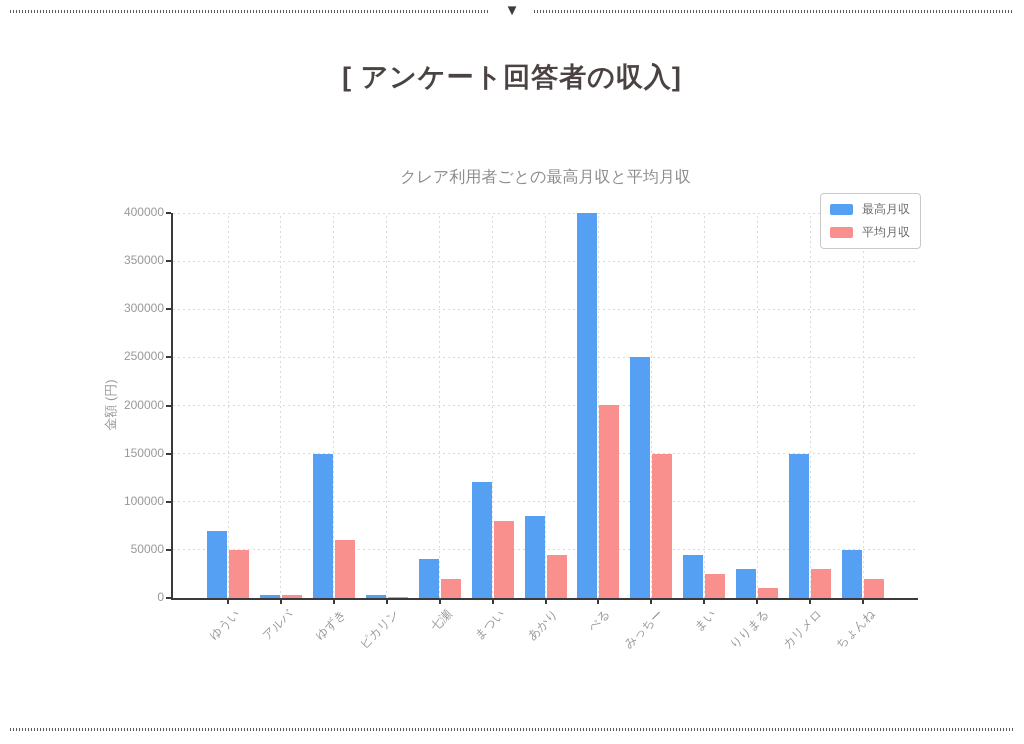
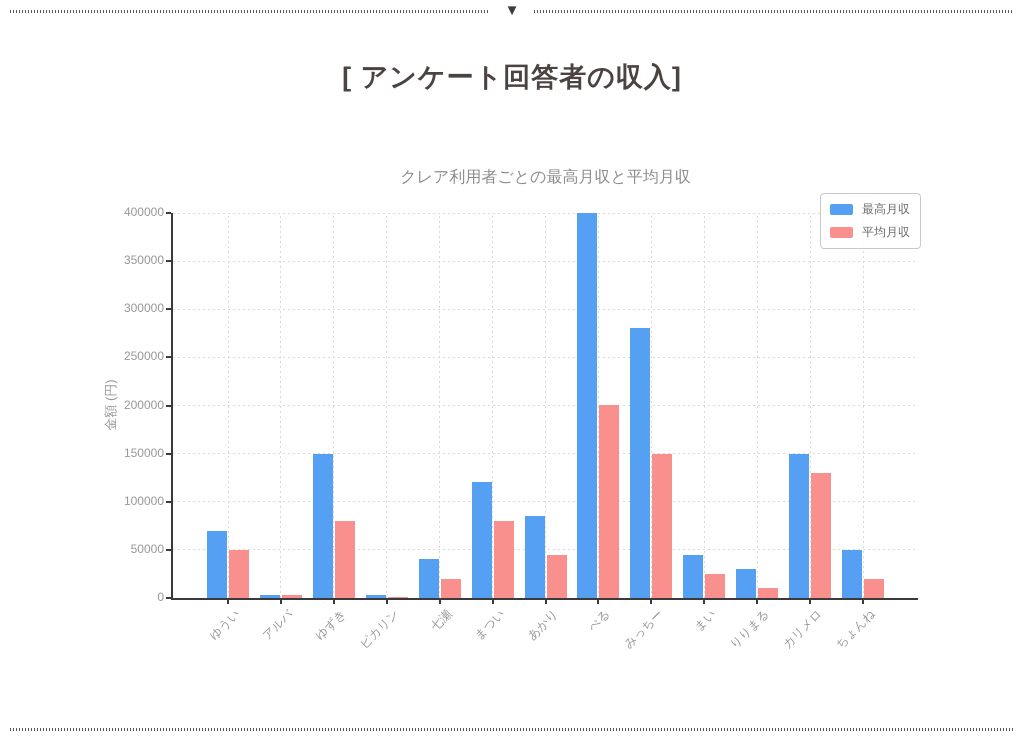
平均月収/ゆずき: 60000 -> 80000
最高月収/みっちー: 250000 -> 280000
平均月収/カリメロ: 30000 -> 130000
